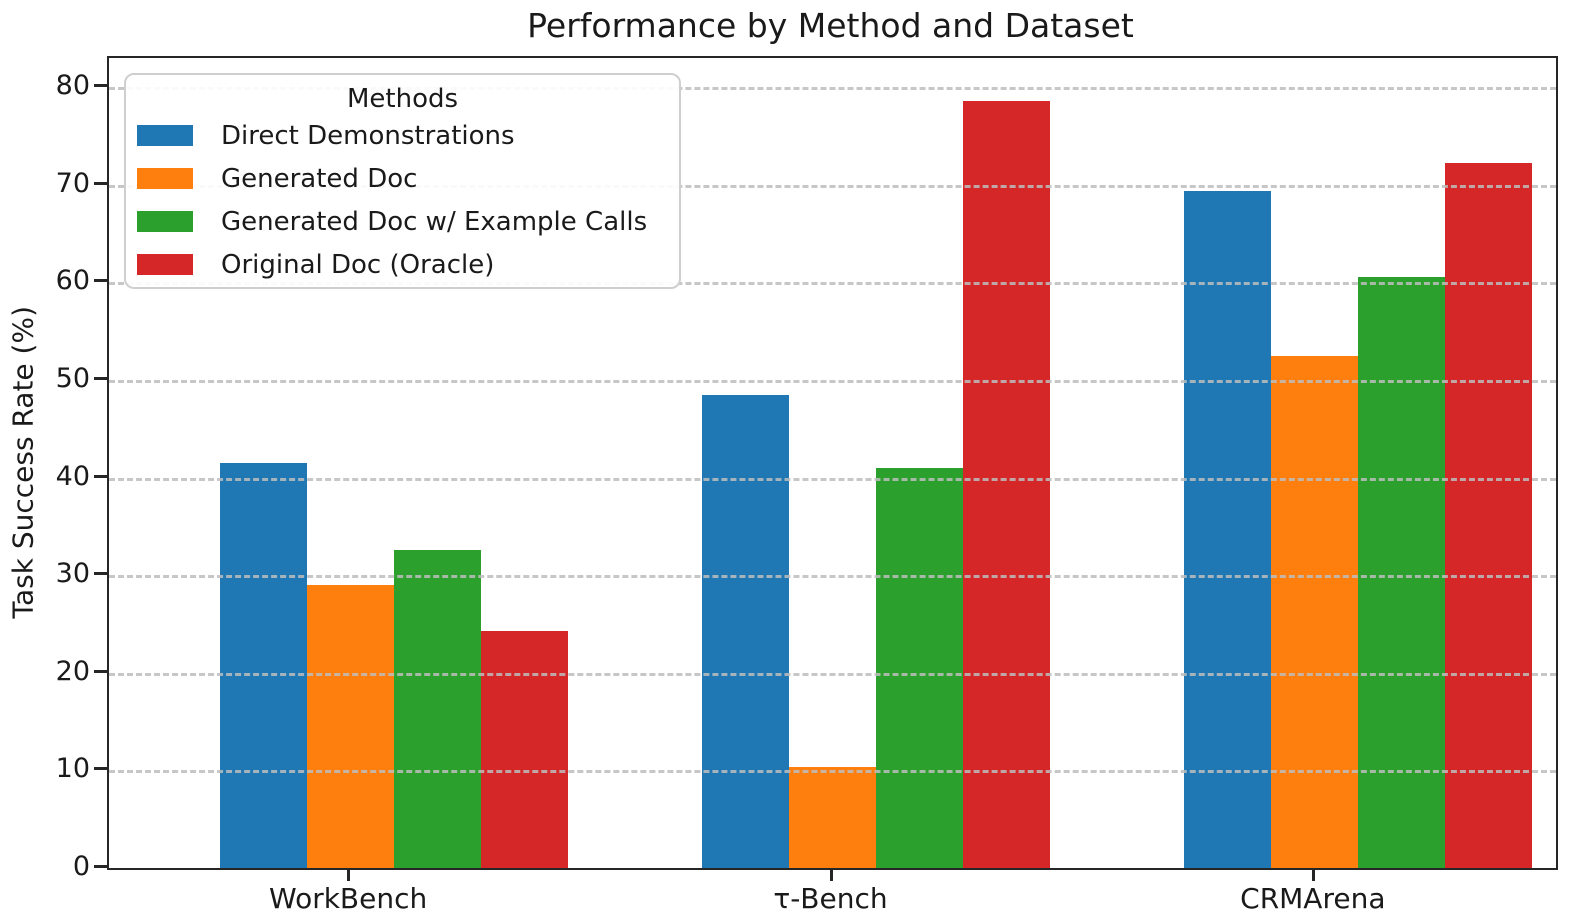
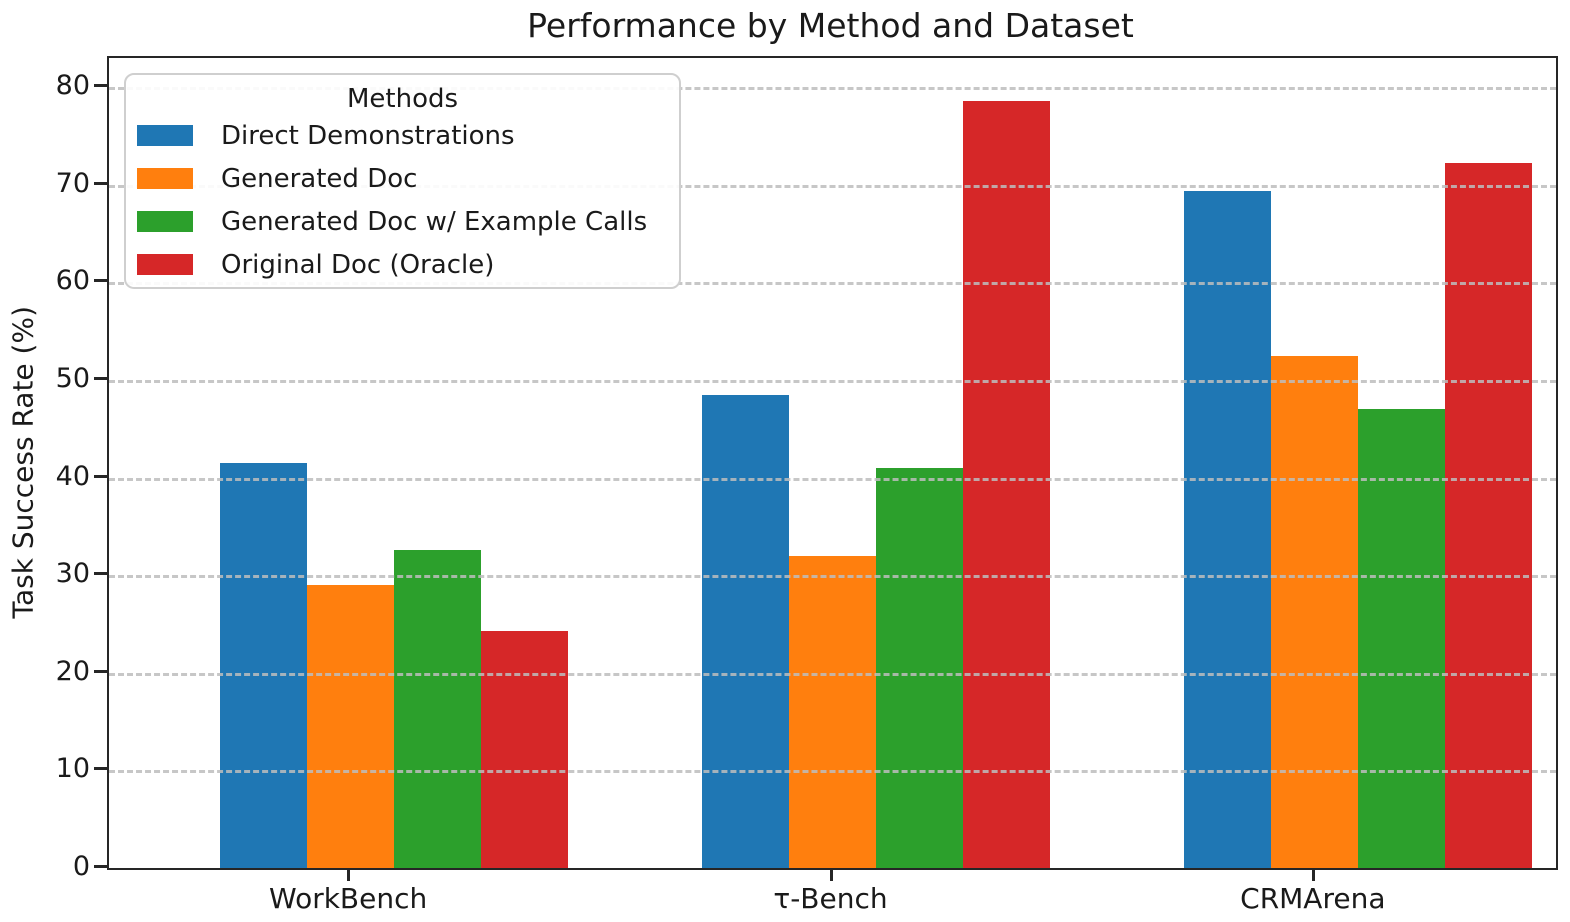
Generated Doc/τ-Bench: 10 -> 32
Generated Doc w/ Example Calls/CRMArena: 61 -> 47
